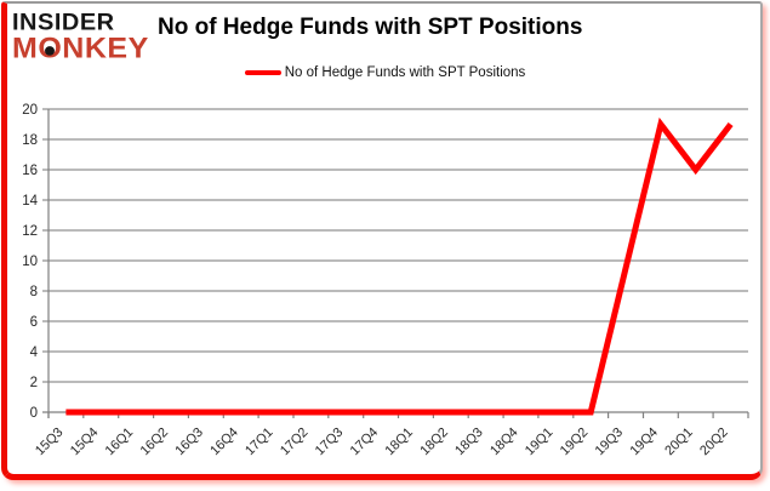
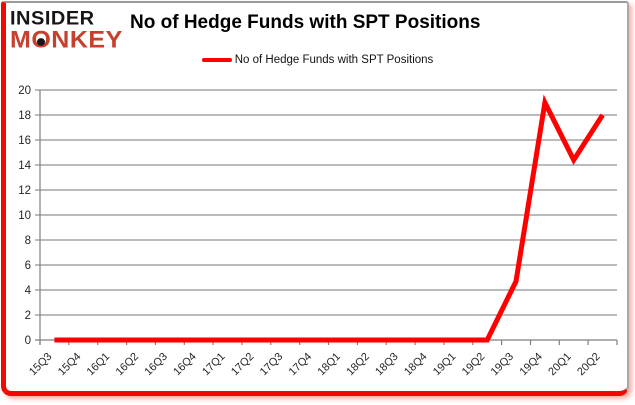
19Q3: 9.5 -> 4.7
20Q1: 16.0 -> 14.4
20Q2: 19.0 -> 18.0
